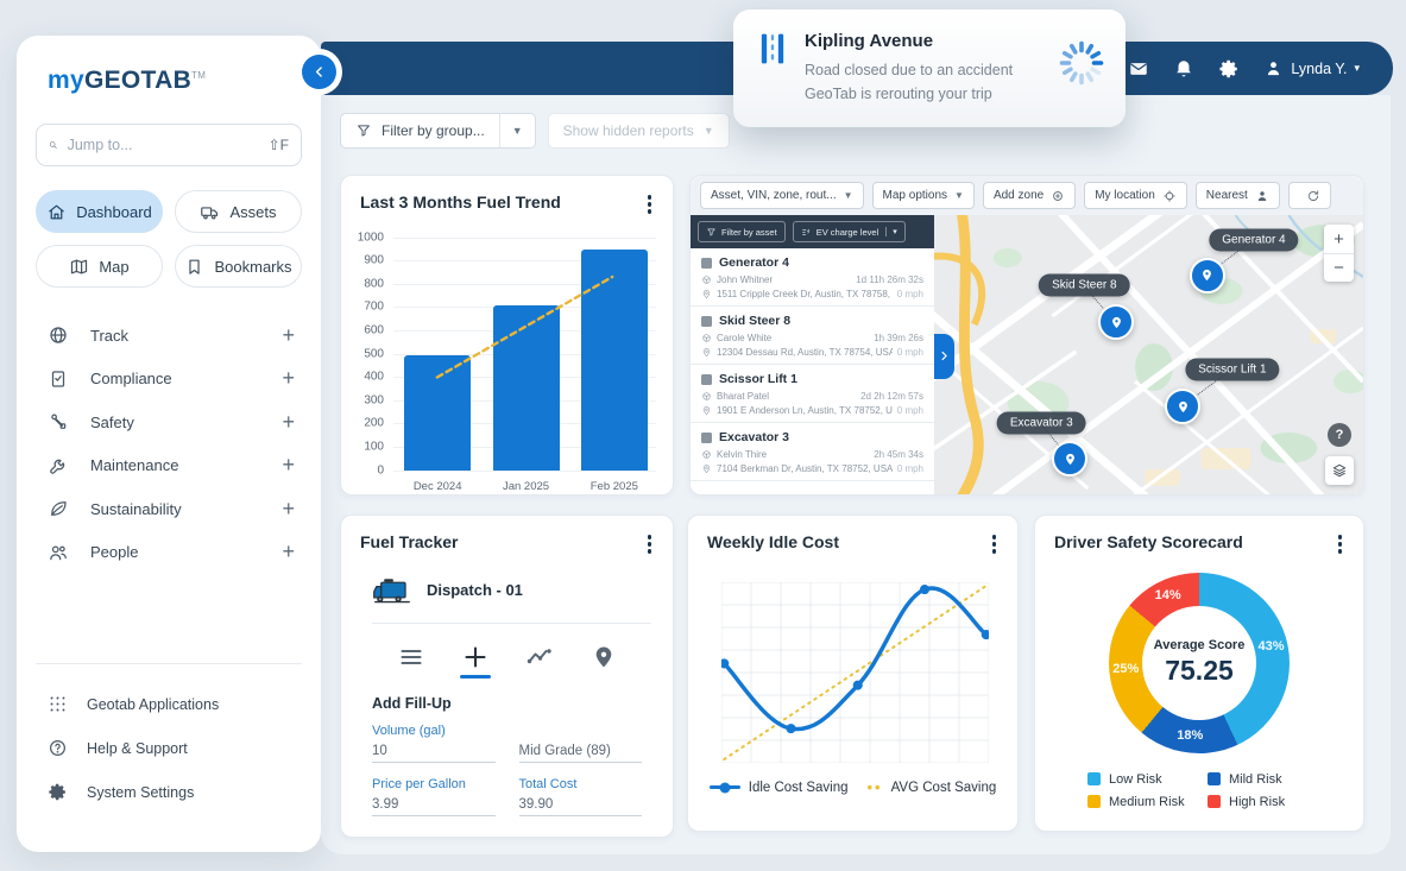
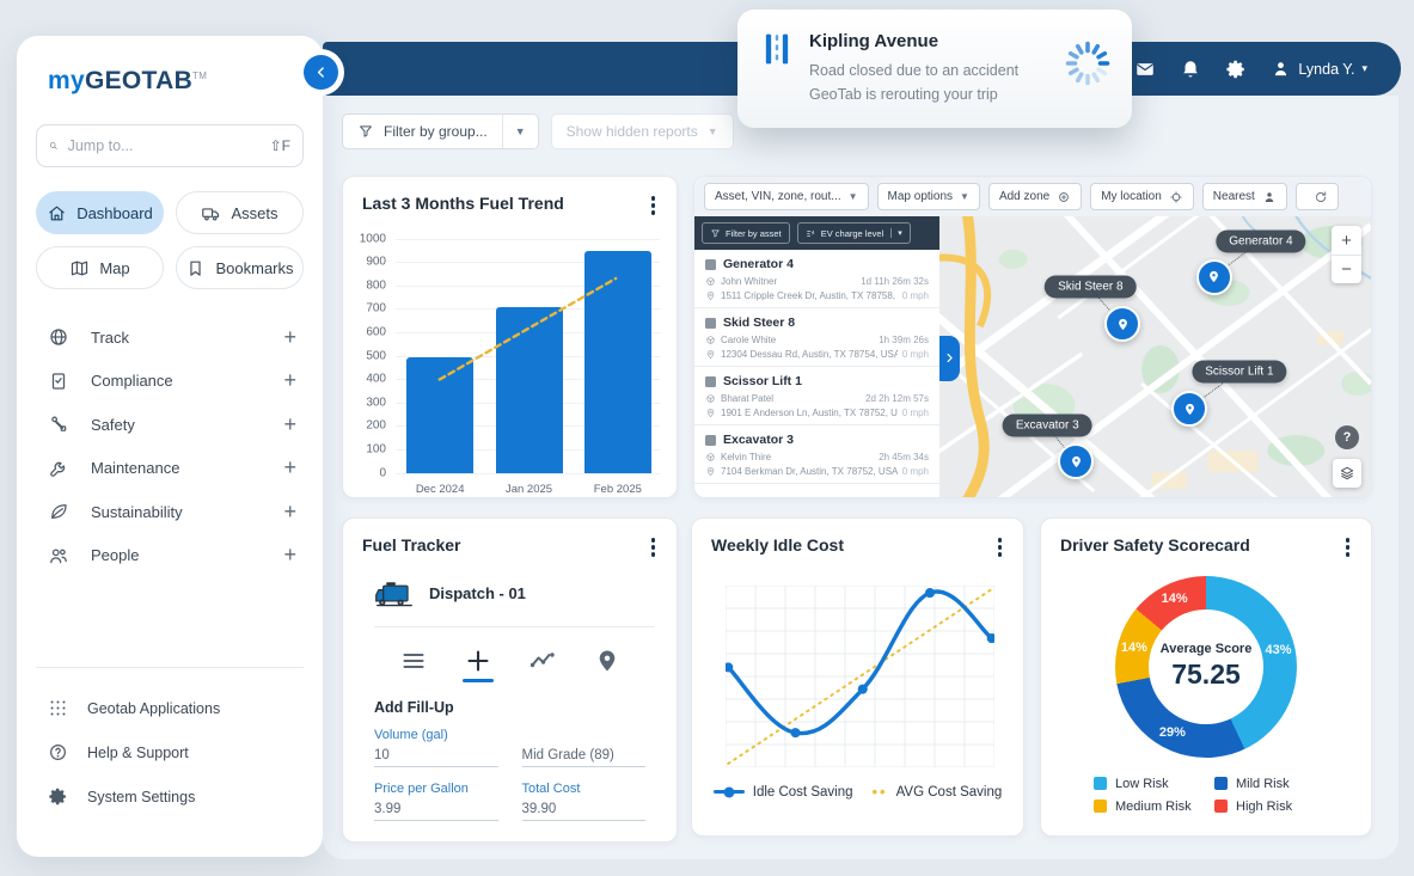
Driver Safety Scorecard/Mild Risk: 18% -> 29%
Driver Safety Scorecard/Medium Risk: 25% -> 14%
